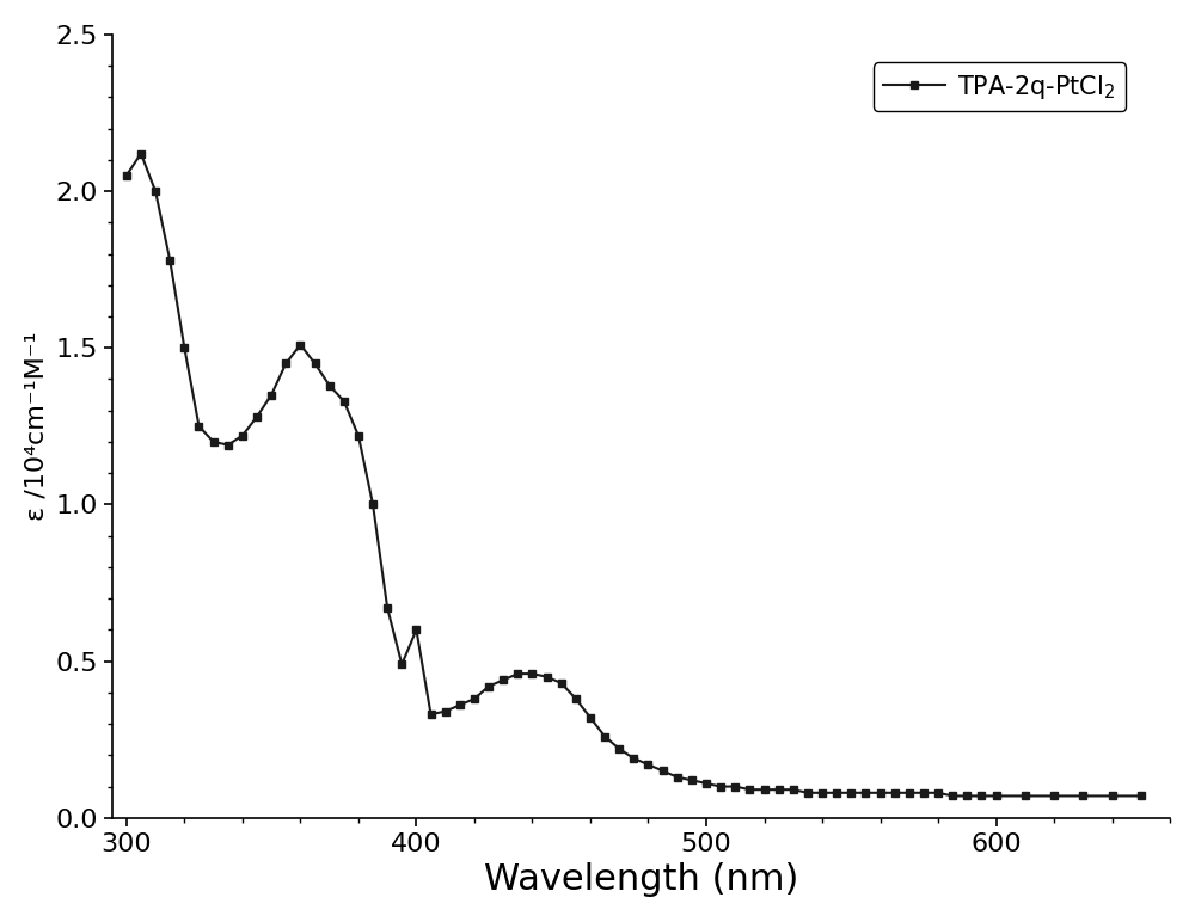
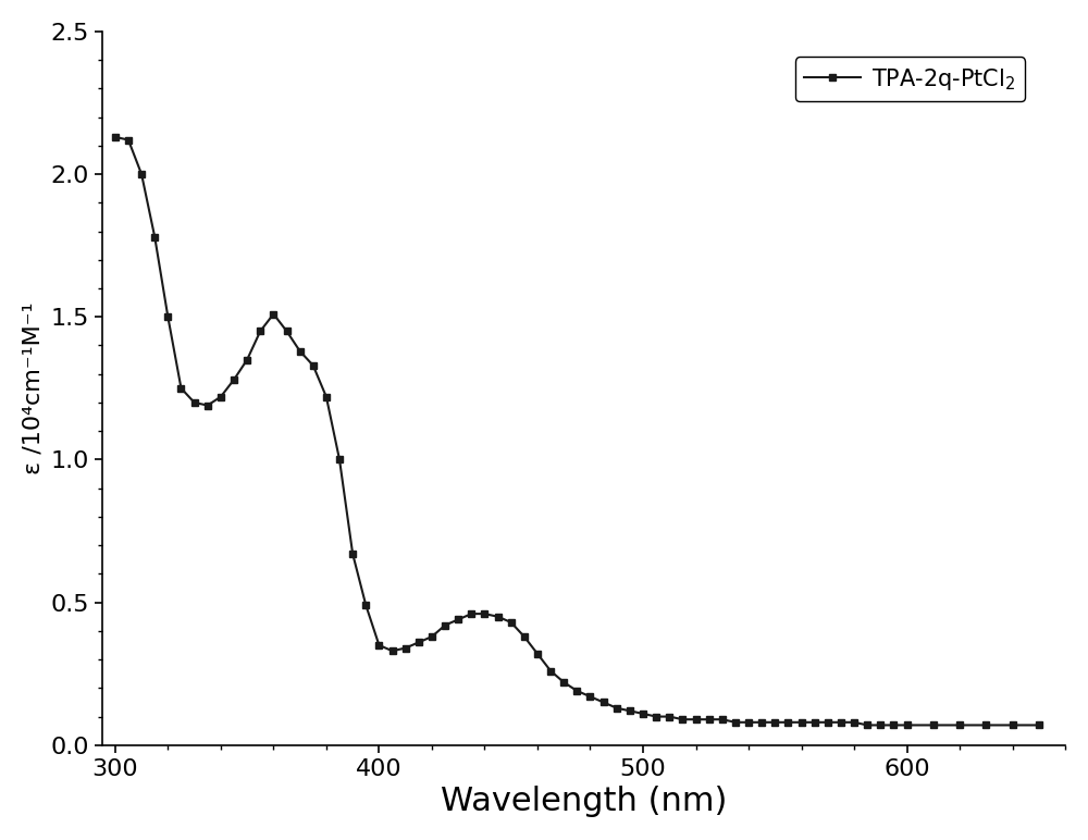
300: 2.05 -> 2.13
400: 0.60 -> 0.35
